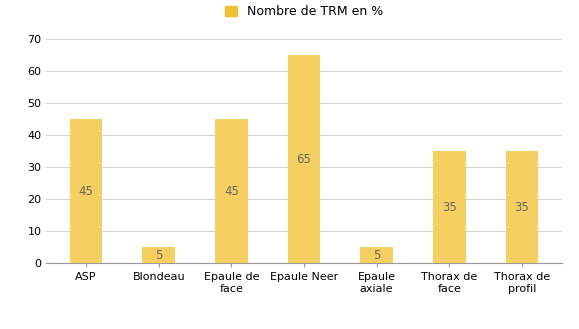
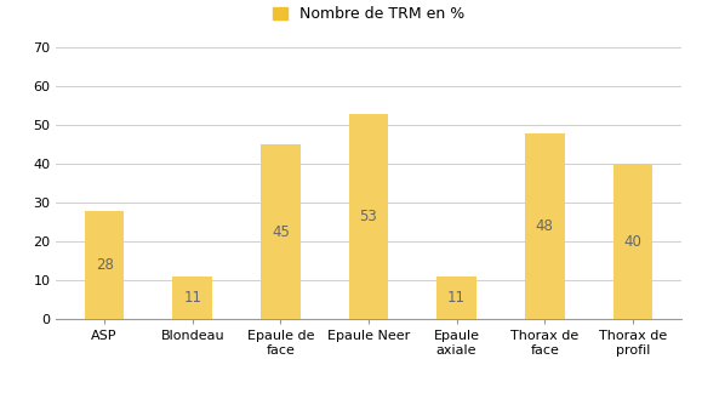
ASP: 45 -> 28
Blondeau: 5 -> 11
Epaule Neer: 65 -> 53
Epaule axiale: 5 -> 11
Thorax de face: 35 -> 48
Thorax de profil: 35 -> 40
